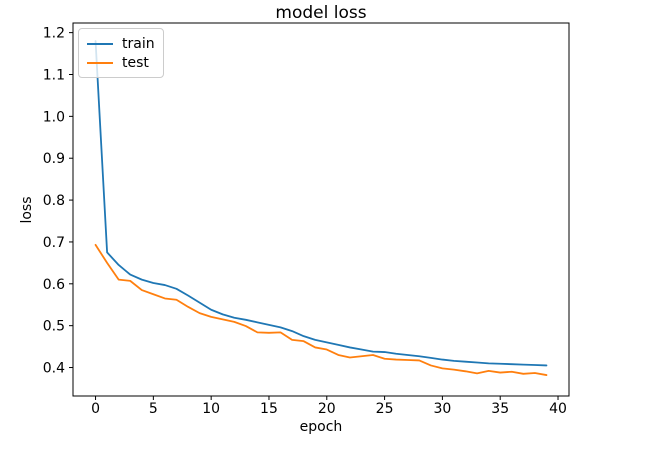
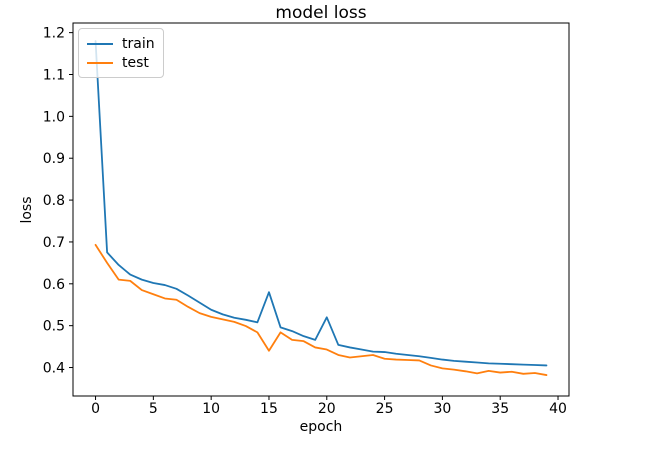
train/15: 0.50 -> 0.58
test/15: 0.48 -> 0.44
train/20: 0.46 -> 0.52
